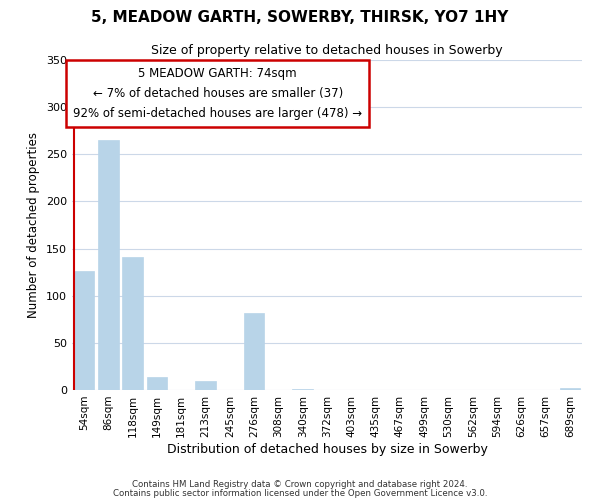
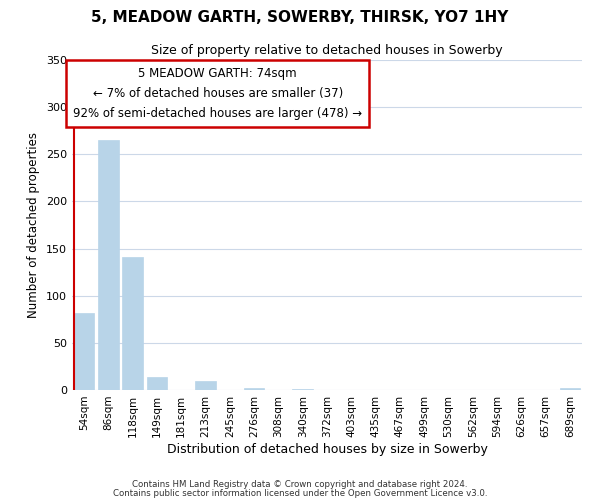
54sqm: 126 -> 82
276sqm: 82 -> 2
